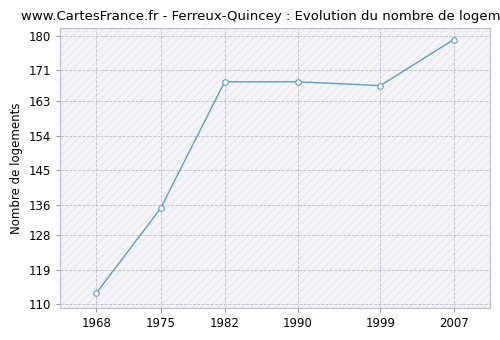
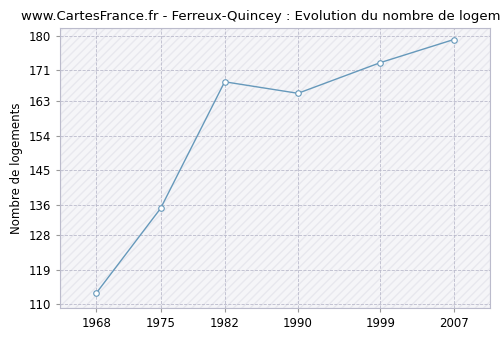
1990: 168 -> 165
1999: 167 -> 173
